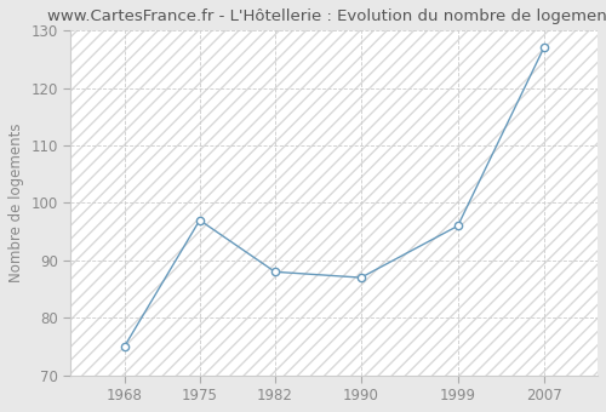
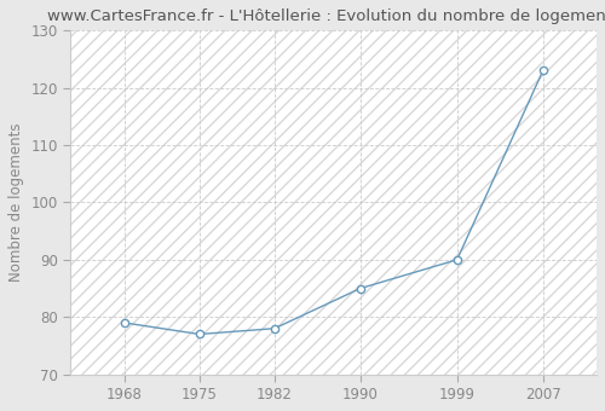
1968: 75 -> 79
1975: 97 -> 77
1982: 88 -> 78
1990: 87 -> 85
1999: 96 -> 90
2007: 127 -> 123
